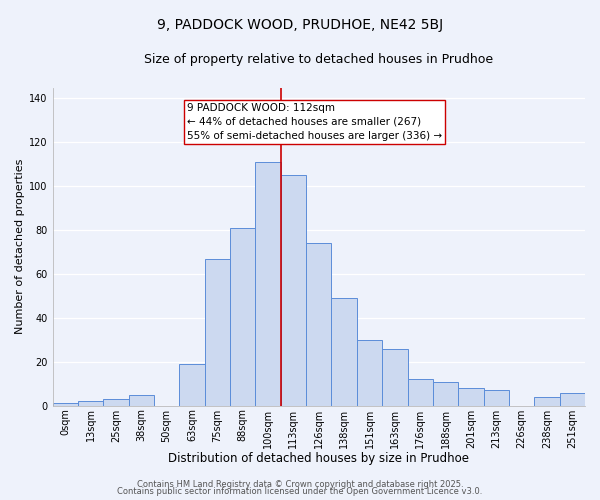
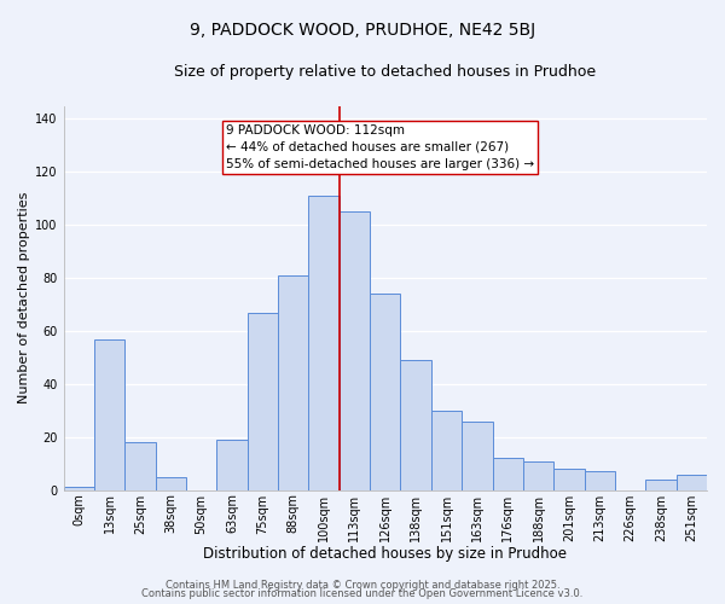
13sqm: 2 -> 57
25sqm: 3 -> 18
